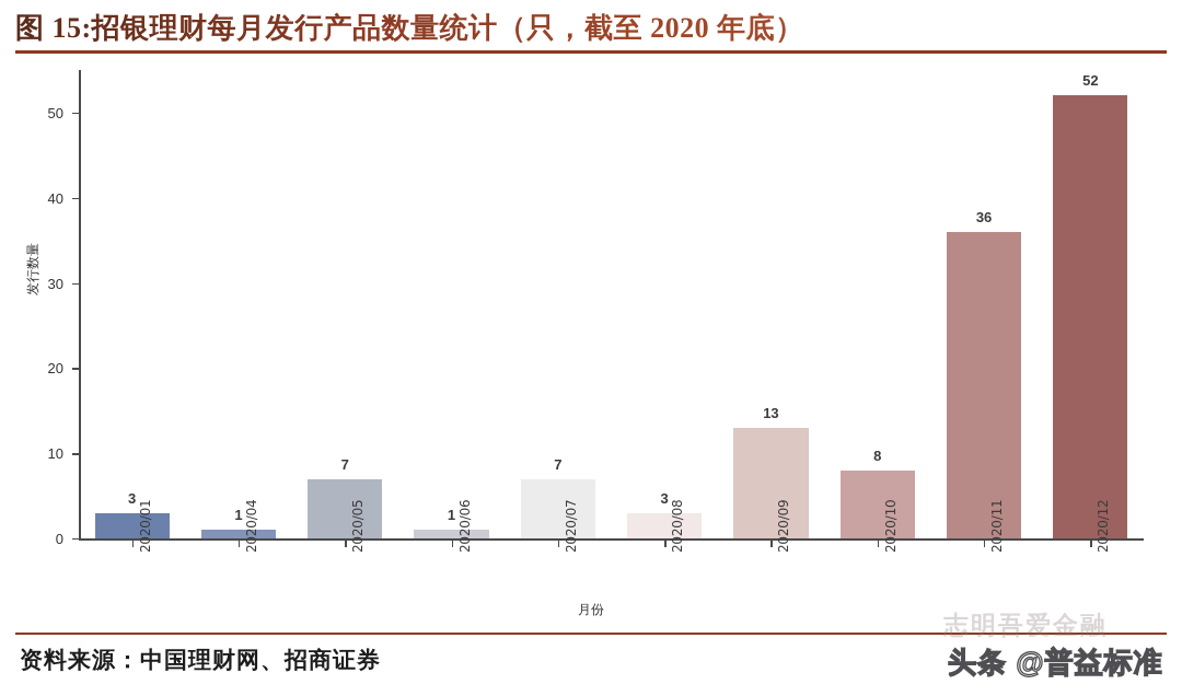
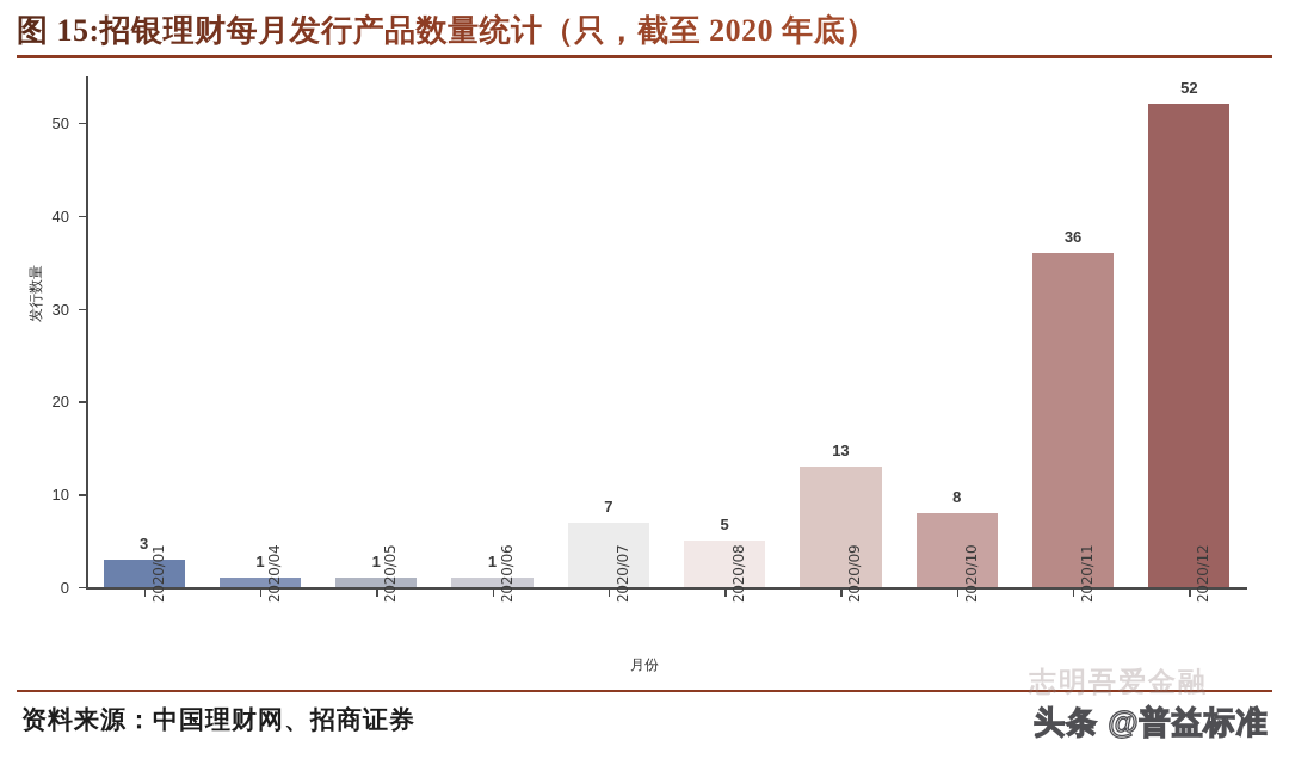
2020/05: 7 -> 1
2020/08: 3 -> 5
